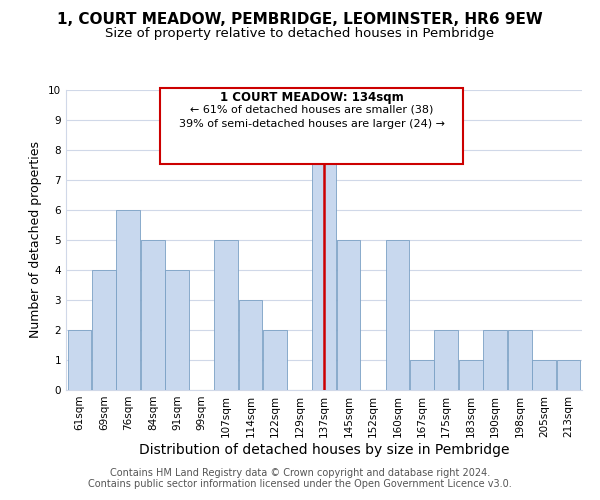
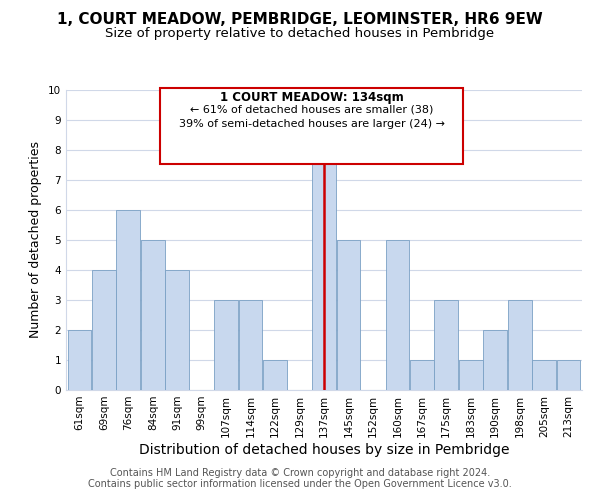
107sqm: 5 -> 3
122sqm: 2 -> 1
175sqm: 2 -> 3
198sqm: 2 -> 3
